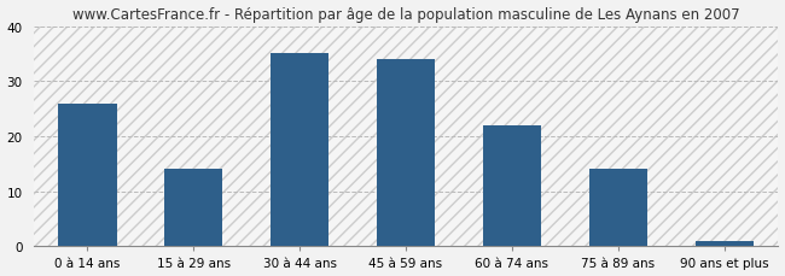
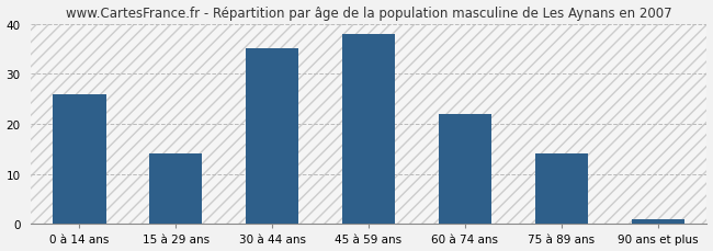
45 à 59 ans: 34 -> 38
